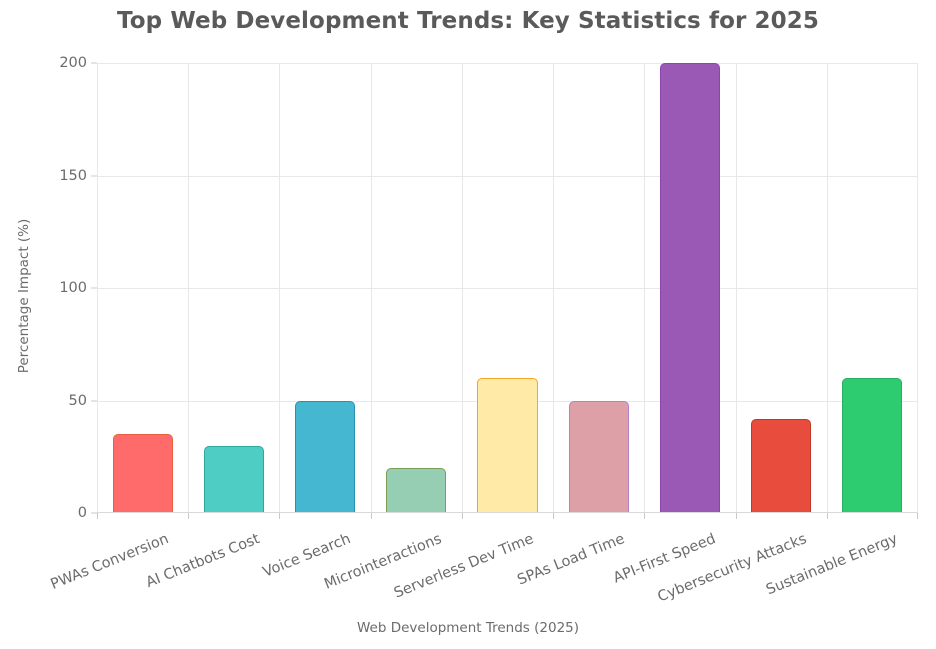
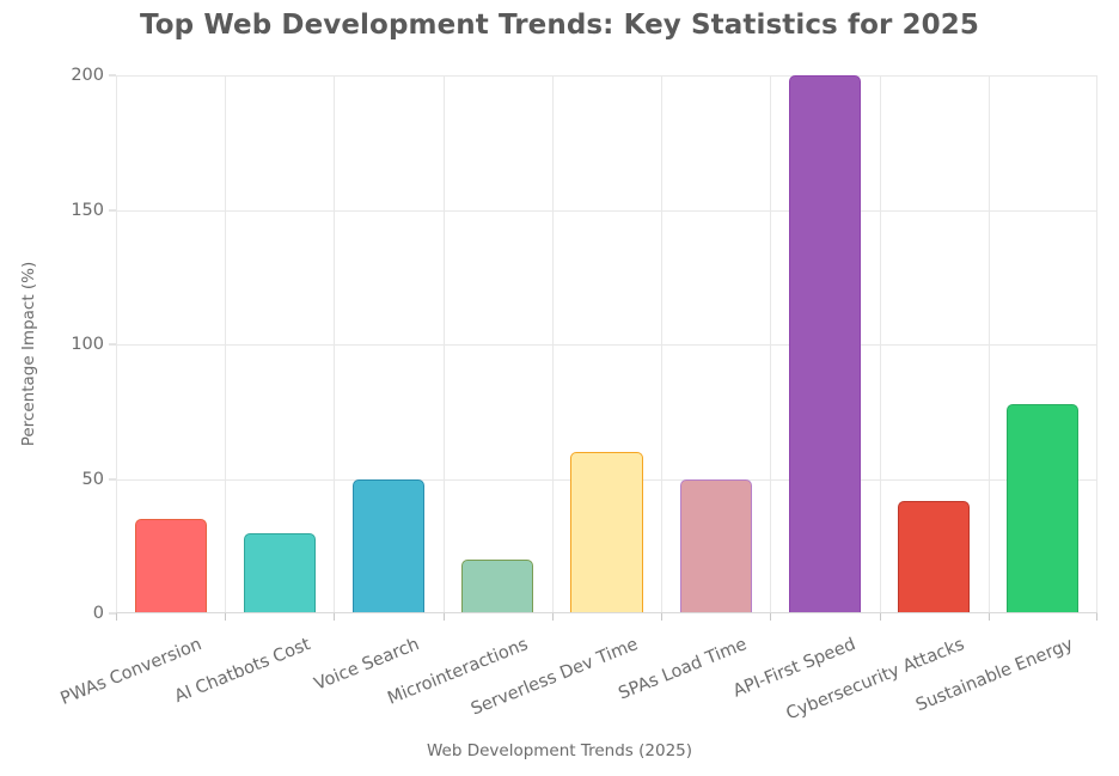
Sustainable Energy: 60 -> 78
